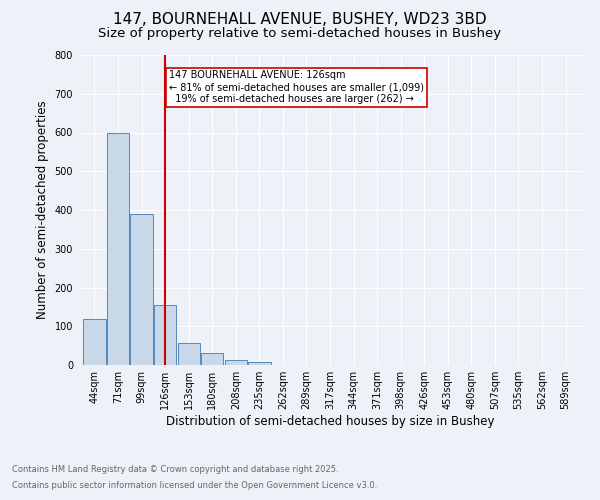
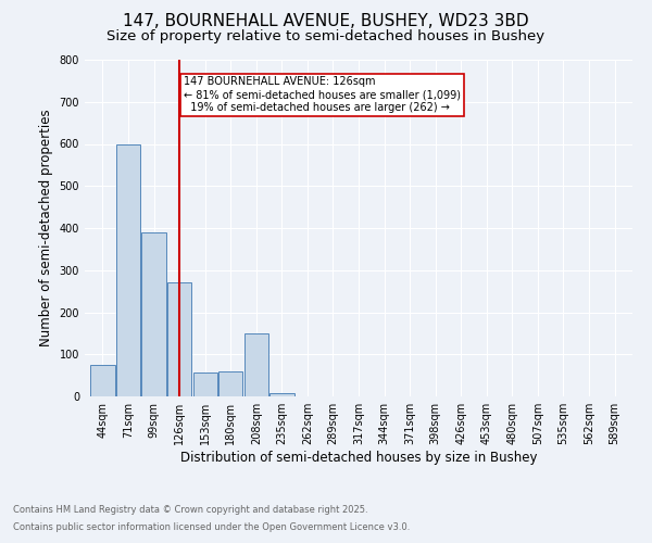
44sqm: 118 -> 75
126sqm: 155 -> 270
180sqm: 30 -> 60
208sqm: 13 -> 150
